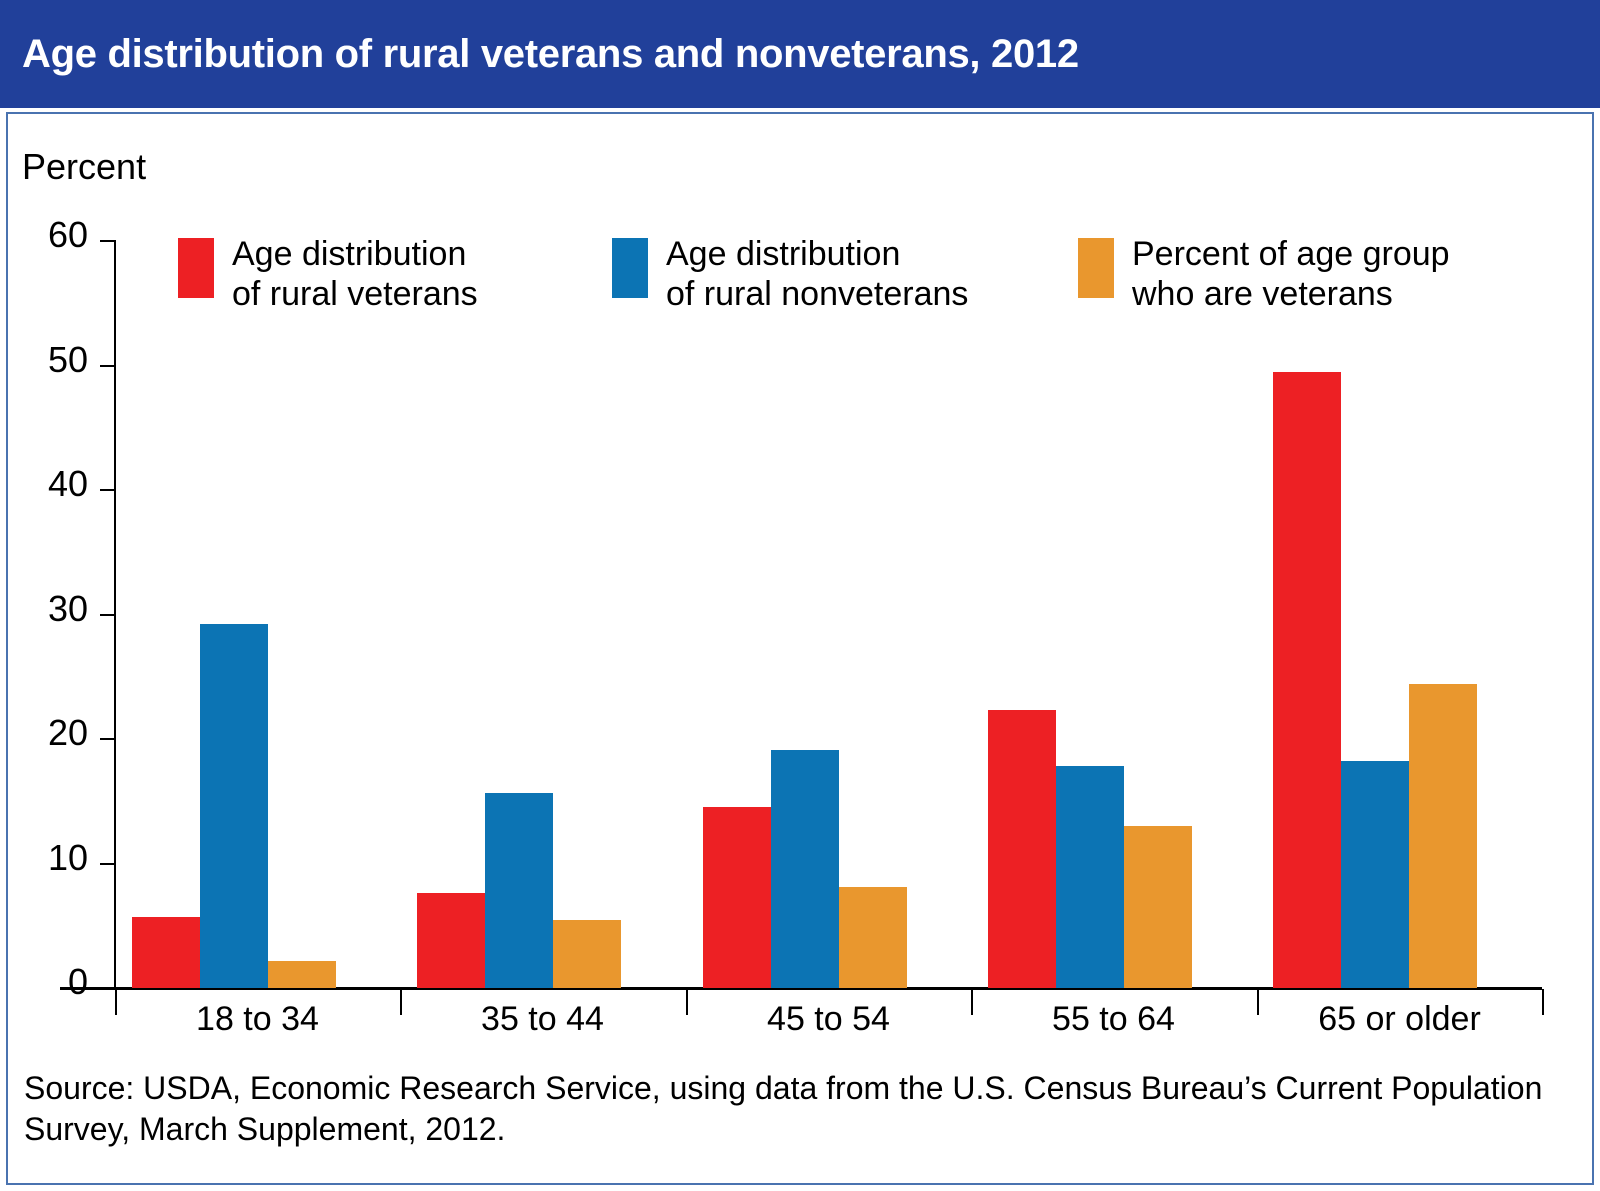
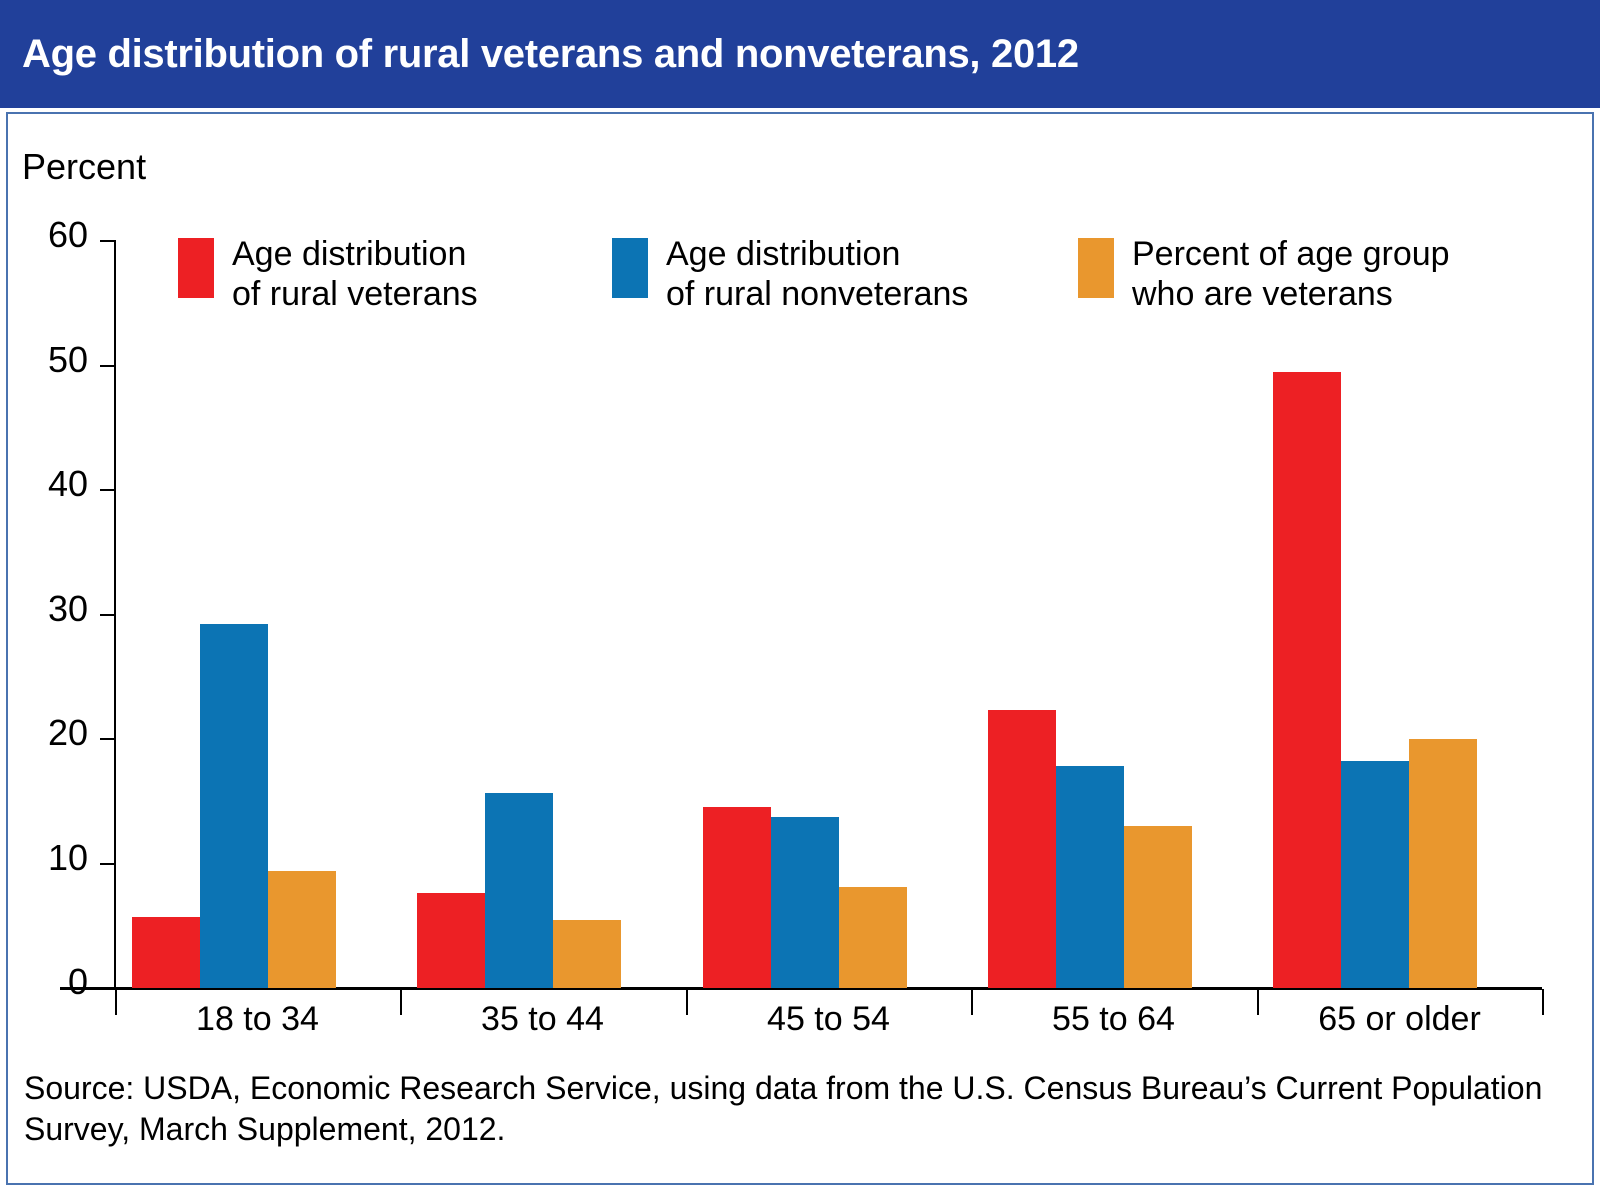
Percent of age group who are veterans/18 to 34: 2.2 -> 9.4
Age distribution of rural nonveterans/45 to 54: 19.1 -> 13.7
Percent of age group who are veterans/65 or older: 24.4 -> 20.0
